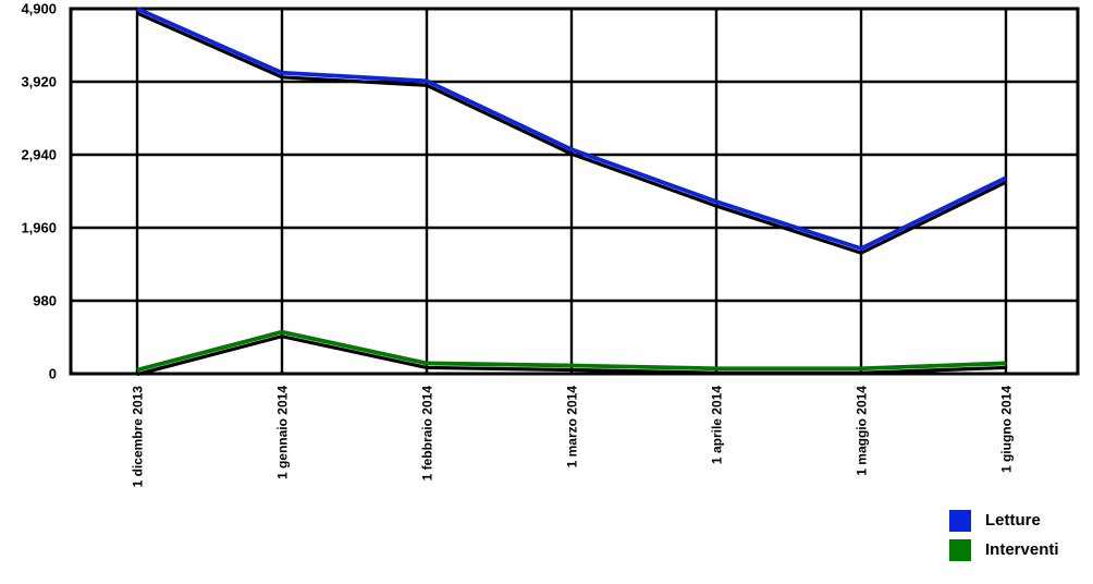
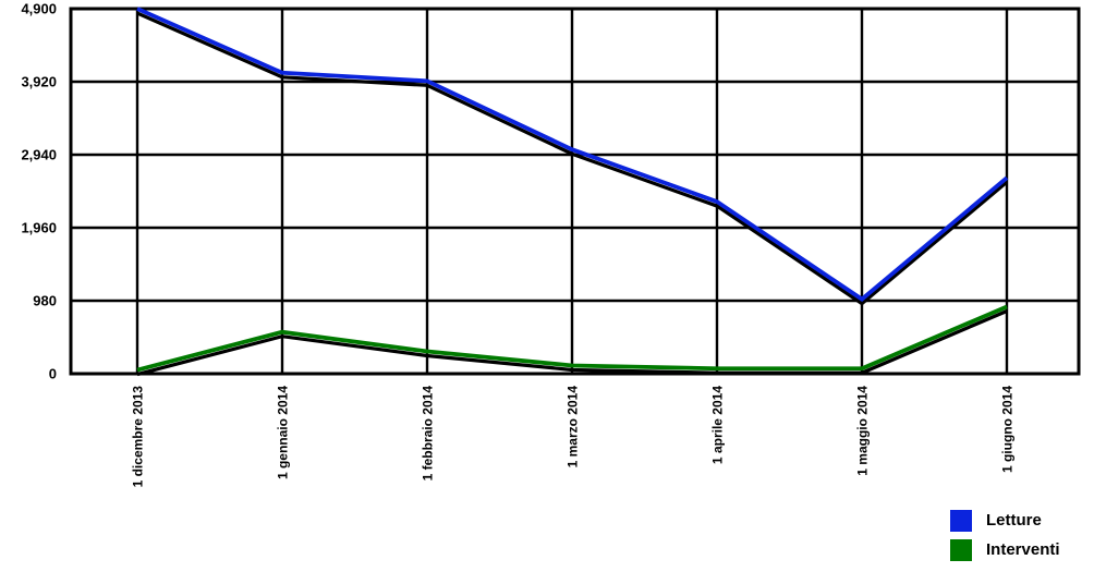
Interventi/1 febbraio 2014: 100 -> 300
Letture/1 maggio 2014: 1700 -> 1000
Interventi/1 giugno 2014: 100 -> 900
